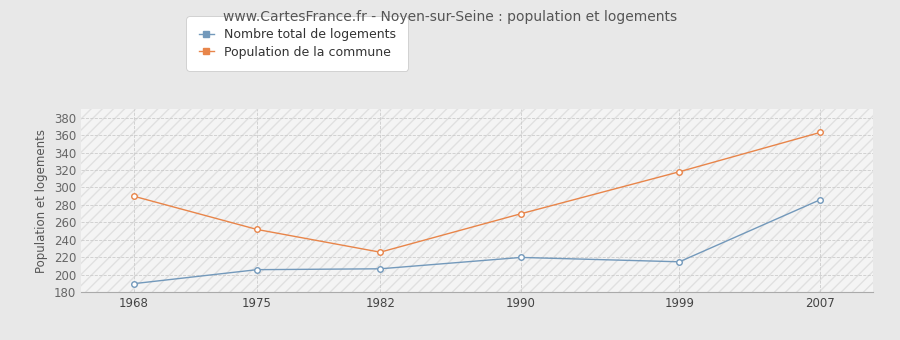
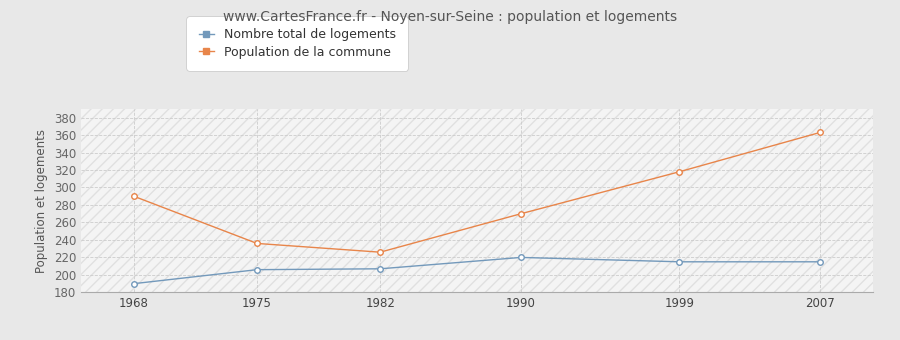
Population de la commune/1975: 252 -> 236
Nombre total de logements/2007: 286 -> 215
